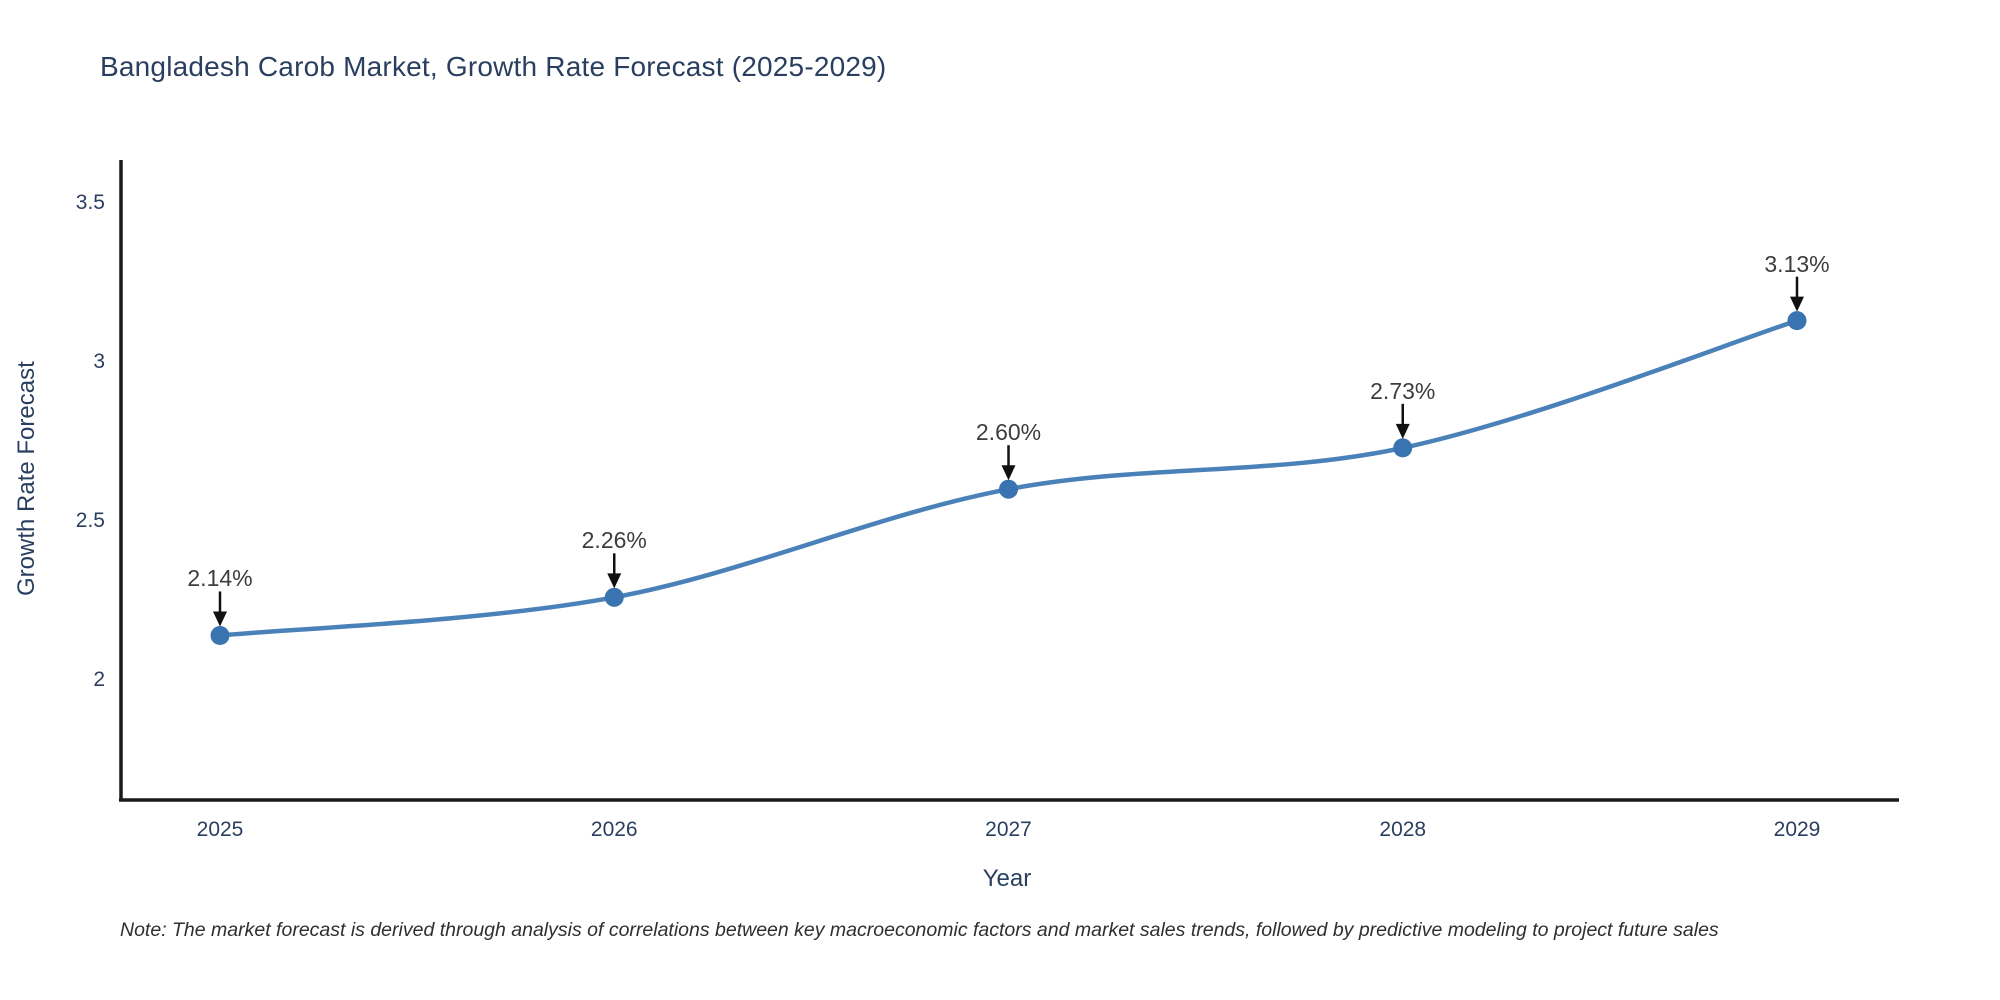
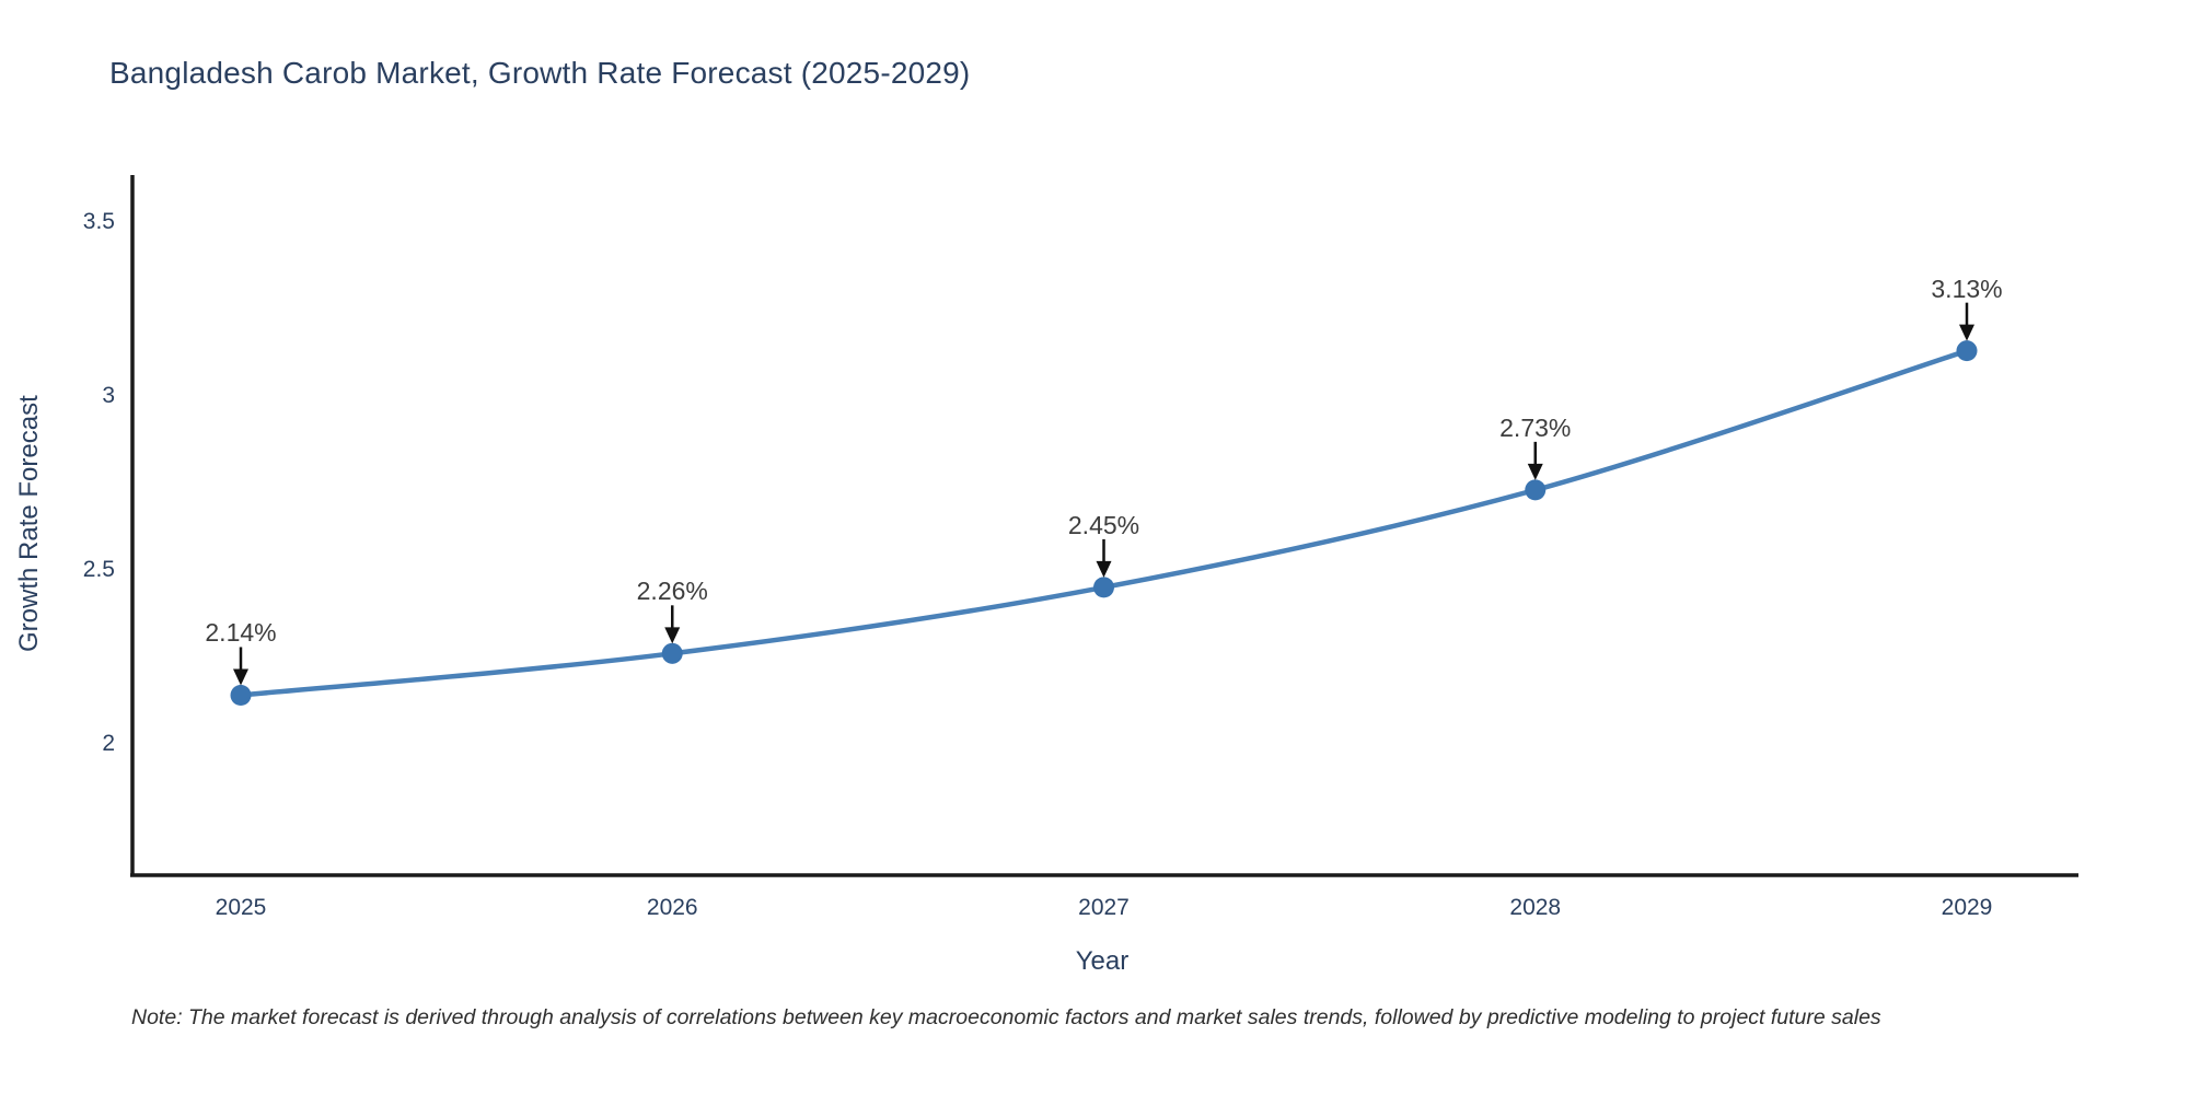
2027: 2.60% -> 2.45%
